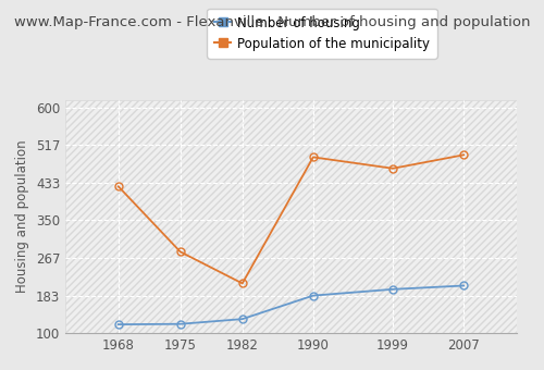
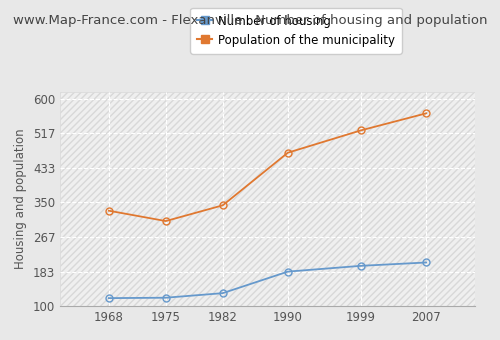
Population of the municipality/1968: 425 -> 330
Population of the municipality/1975: 280 -> 305
Population of the municipality/1982: 210 -> 343
Population of the municipality/1990: 490 -> 470
Population of the municipality/1999: 465 -> 524
Population of the municipality/2007: 495 -> 565
